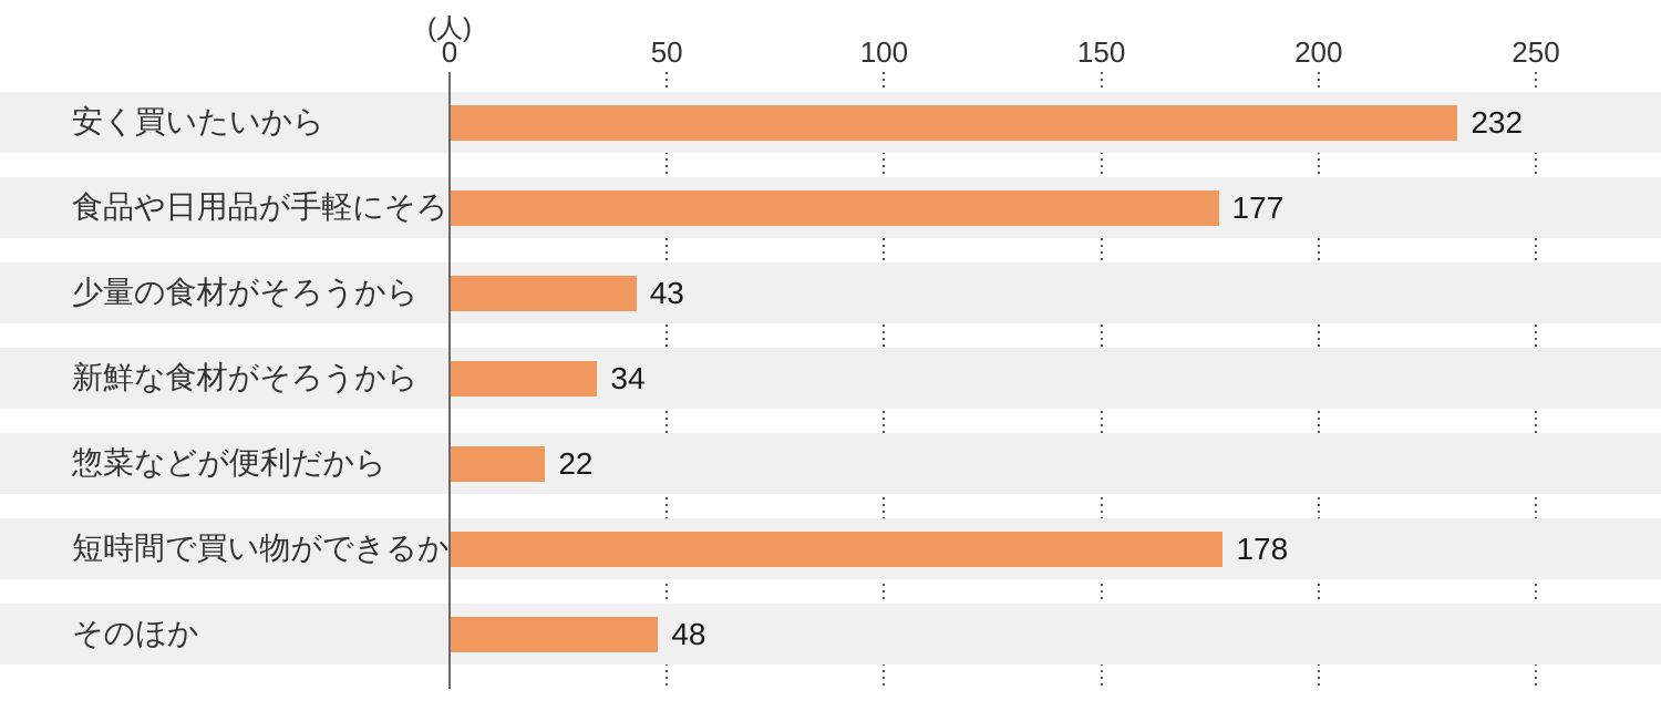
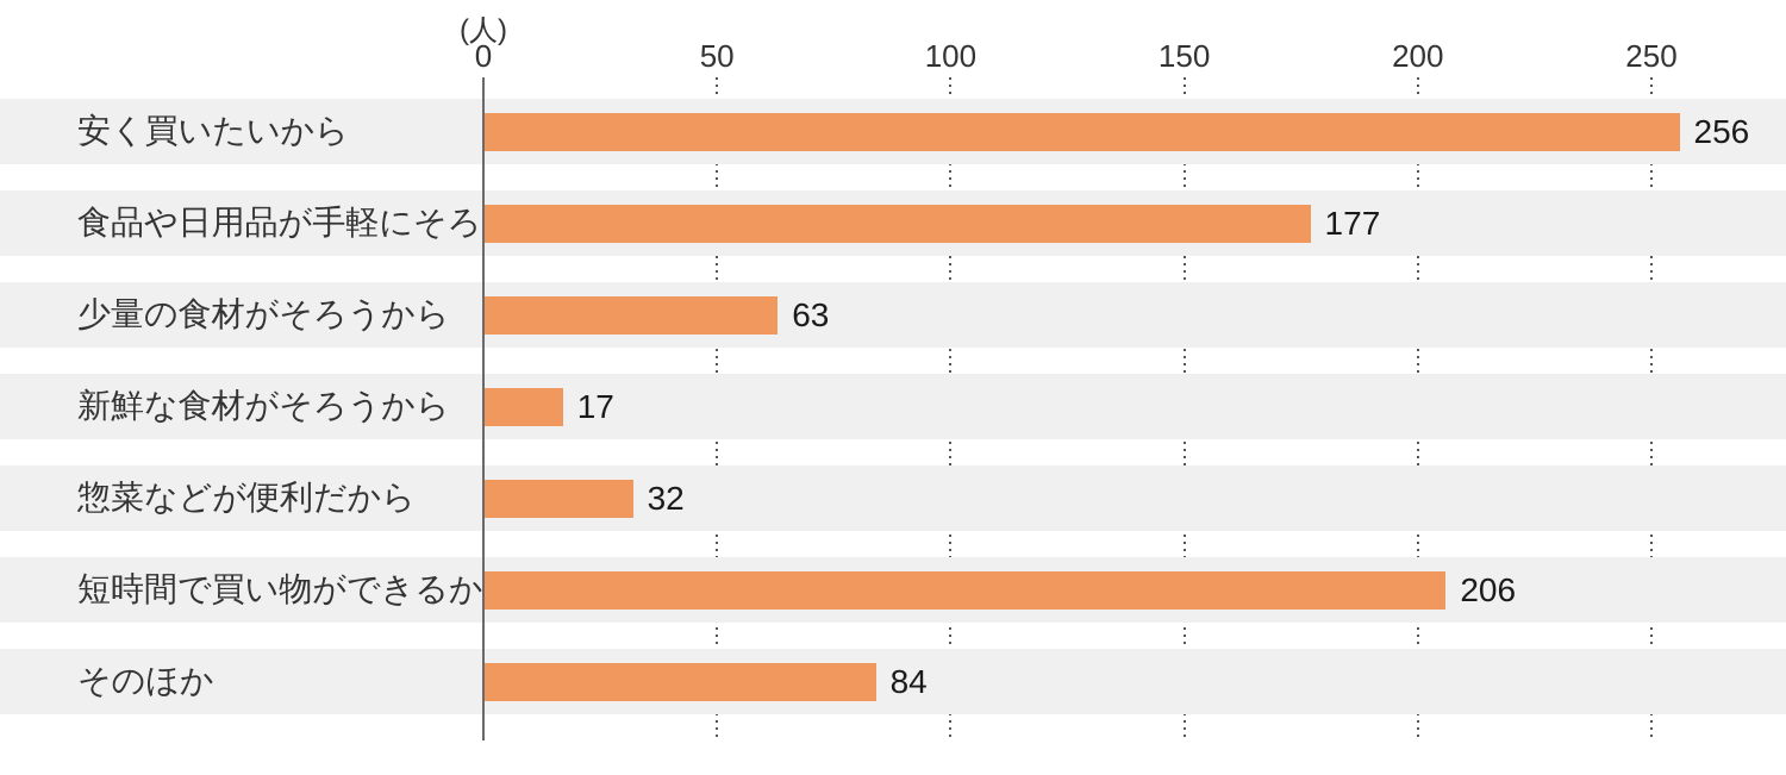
安く買いたいから: 232 -> 256
少量の食材がそろうから: 43 -> 63
新鮮な食材がそろうから: 34 -> 17
惣菜などが便利だから: 22 -> 32
短時間で買い物ができるから: 178 -> 206
そのほか: 48 -> 84
